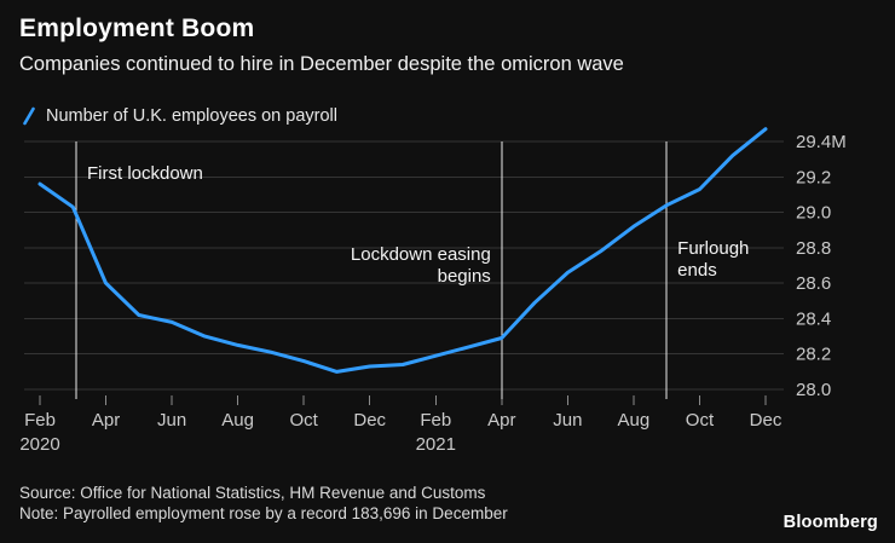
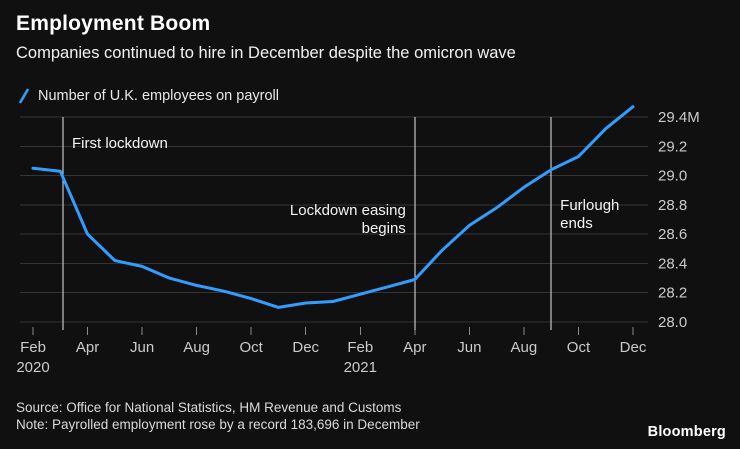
Feb 2020: 29.16M -> 29.05M
